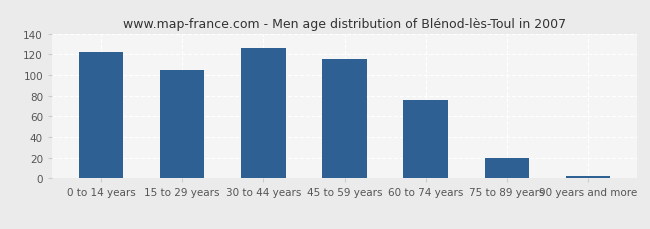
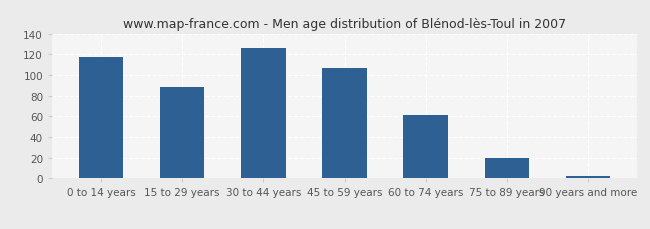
0 to 14 years: 122 -> 117
15 to 29 years: 105 -> 88
45 to 59 years: 115 -> 107
60 to 74 years: 76 -> 61
